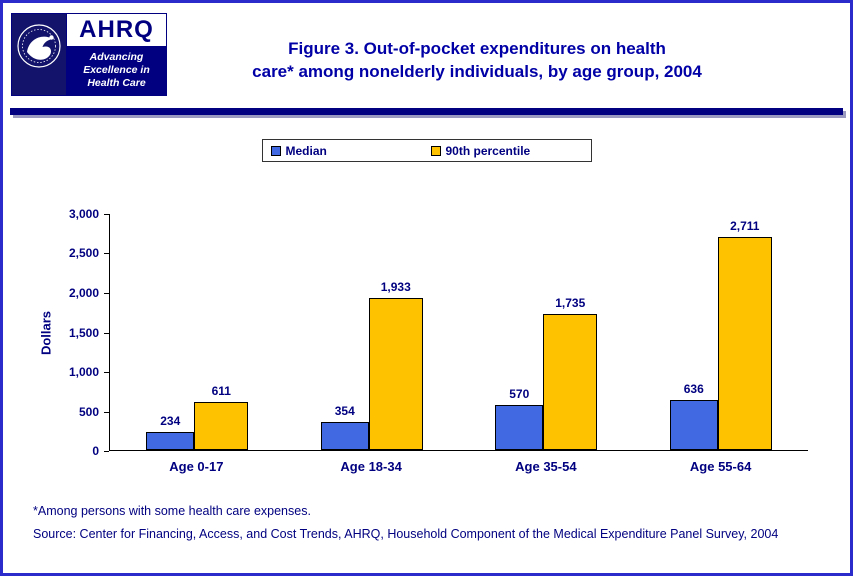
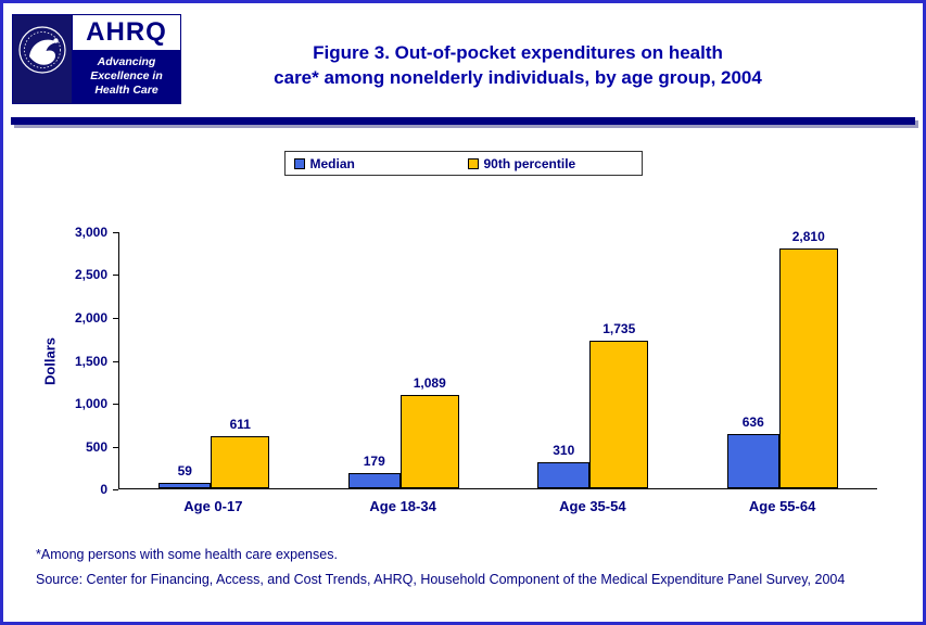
Median/Age 0-17: 234 -> 59
Median/Age 18-34: 354 -> 179
90th percentile/Age 18-34: 1,933 -> 1,089
Median/Age 35-54: 570 -> 310
90th percentile/Age 55-64: 2,711 -> 2,810
